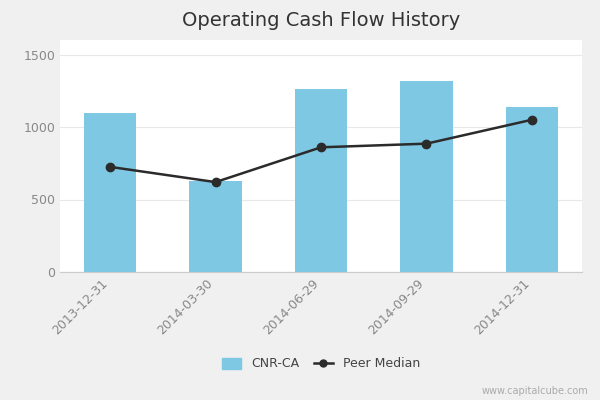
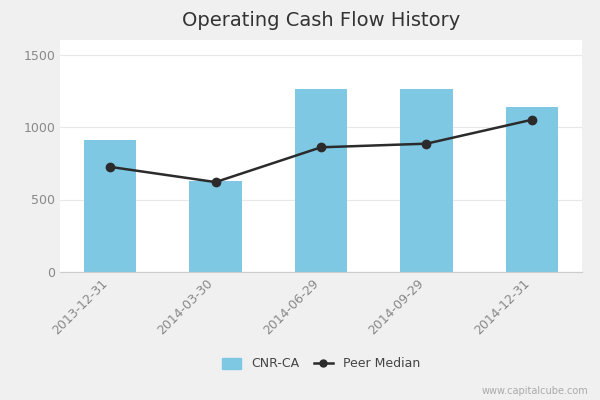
CNR-CA/2013-12-31: 1100 -> 910
CNR-CA/2014-09-29: 1320 -> 1260
